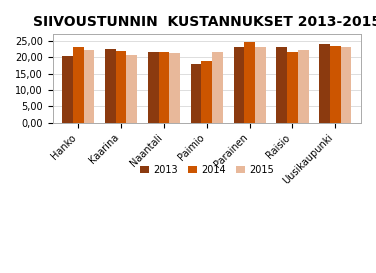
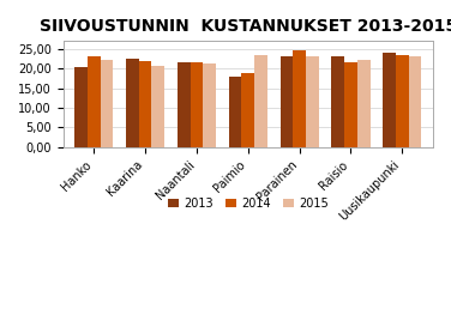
2015/Paimio: 21,5 -> 23,5
